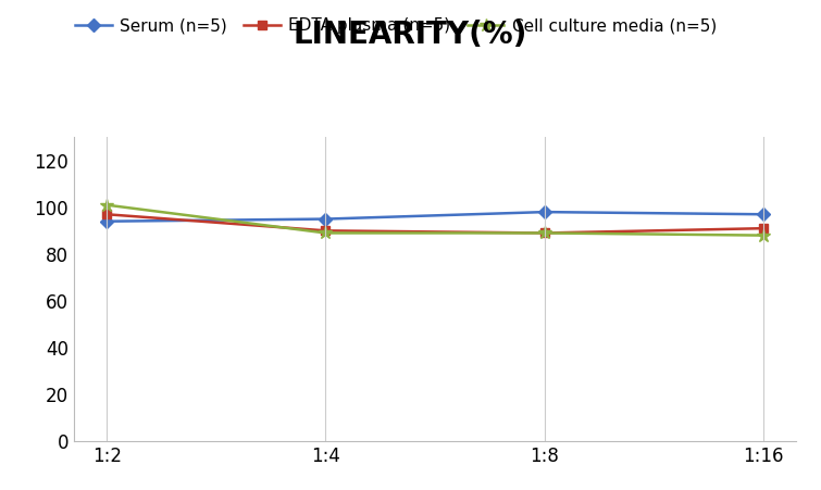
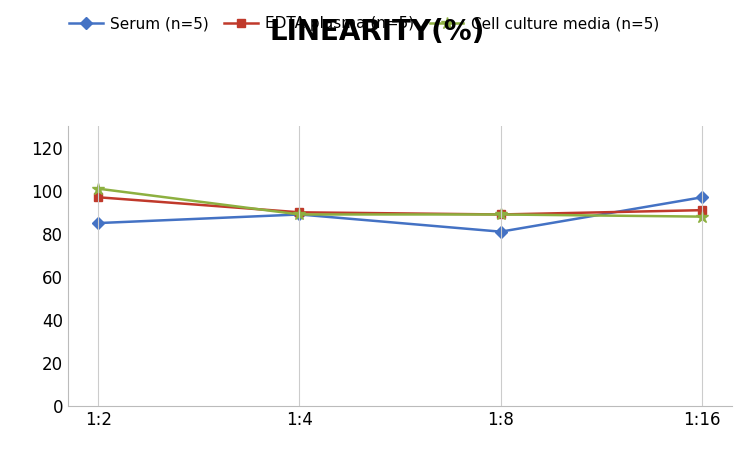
Serum (n=5)/1:2: 94 -> 85
Serum (n=5)/1:4: 95 -> 89
Serum (n=5)/1:8: 98 -> 81
